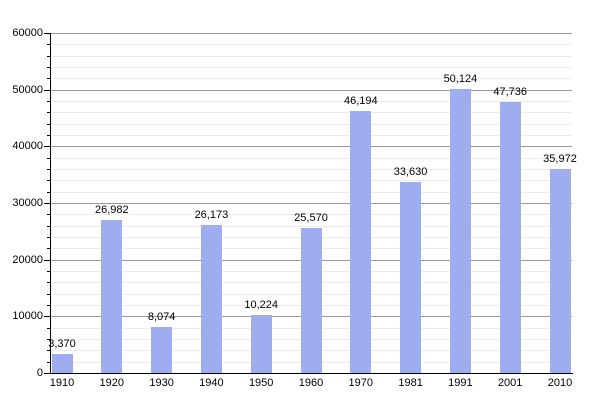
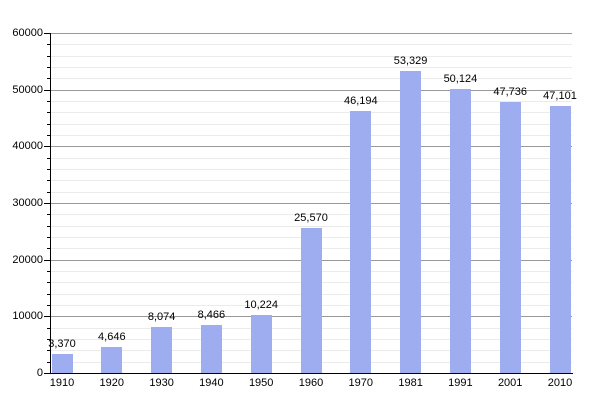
1920: 26,982 -> 4,646
1940: 26,173 -> 8,466
1981: 33,630 -> 53,329
2010: 35,972 -> 47,101
